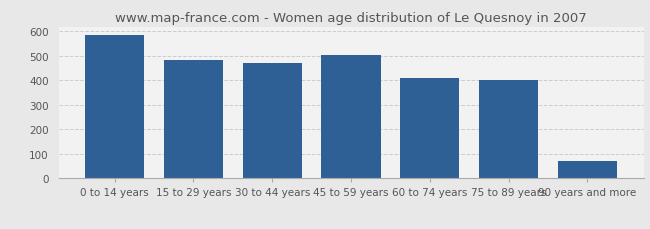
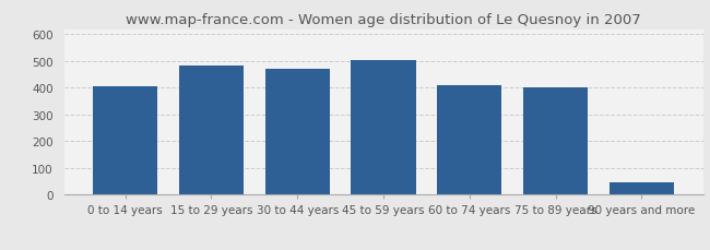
0 to 14 years: 585 -> 404
90 years and more: 70 -> 47
